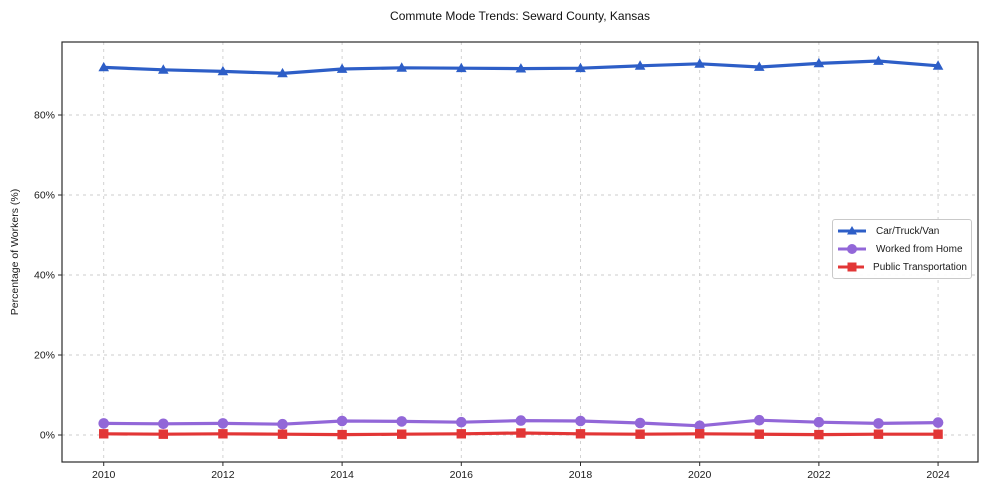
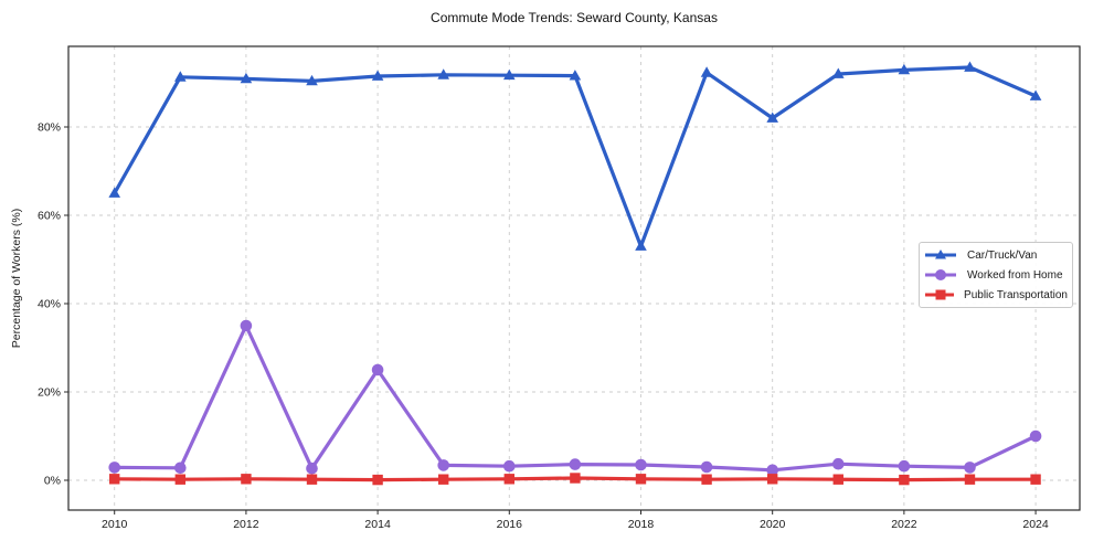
Car/Truck/Van/2010: 92% -> 65%
Worked from Home/2012: 3% -> 35%
Worked from Home/2014: 4% -> 25%
Car/Truck/Van/2018: 92% -> 53%
Car/Truck/Van/2020: 93% -> 82%
Car/Truck/Van/2024: 92% -> 87%
Worked from Home/2024: 3% -> 10%
